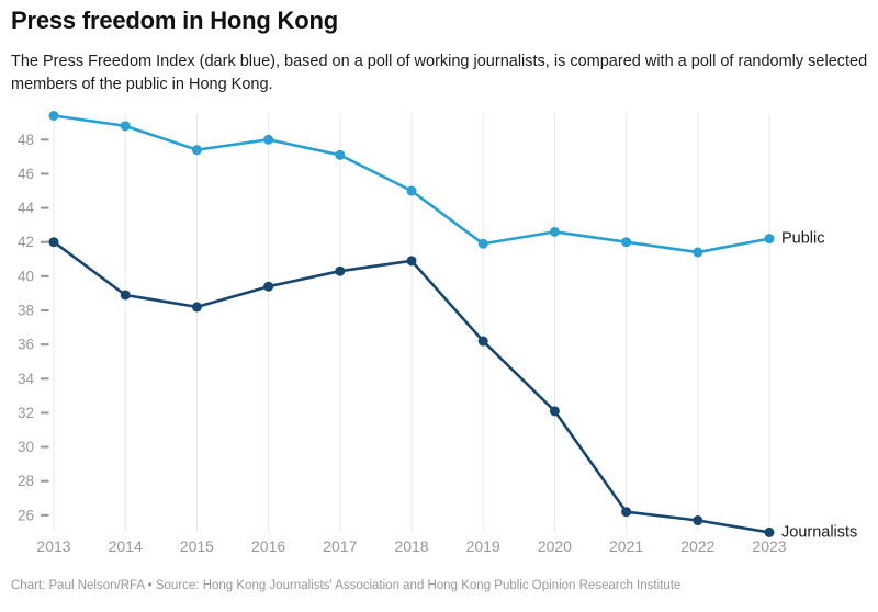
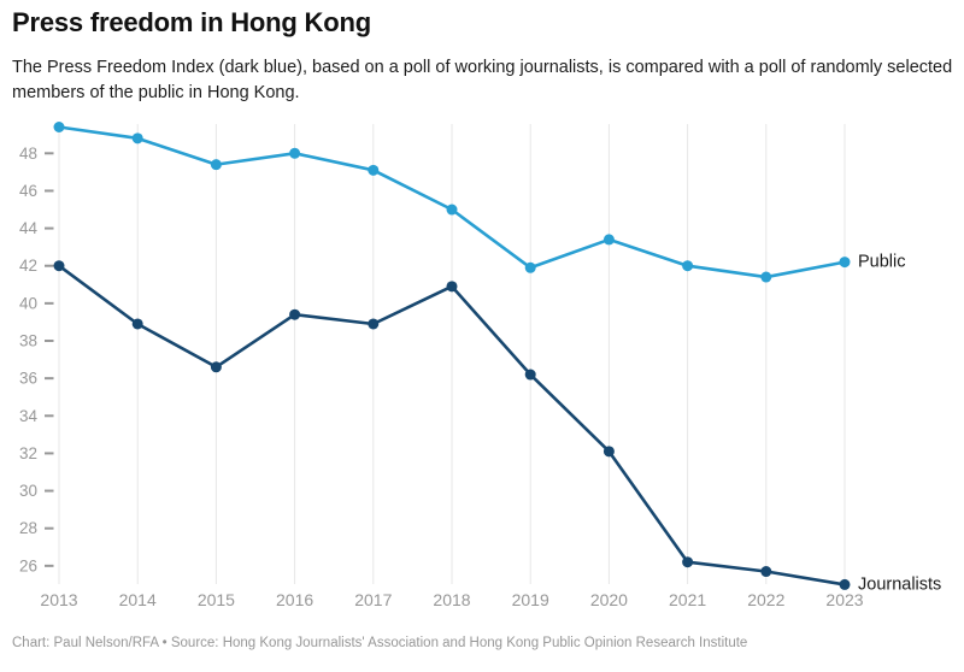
Journalists/2015: 38.2 -> 36.6
Journalists/2017: 40.3 -> 38.9
Public/2020: 42.6 -> 43.4
